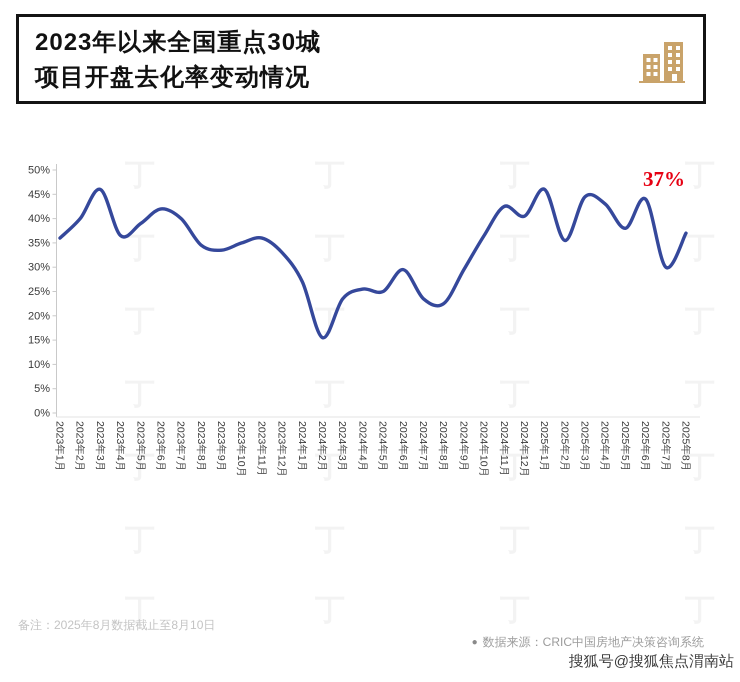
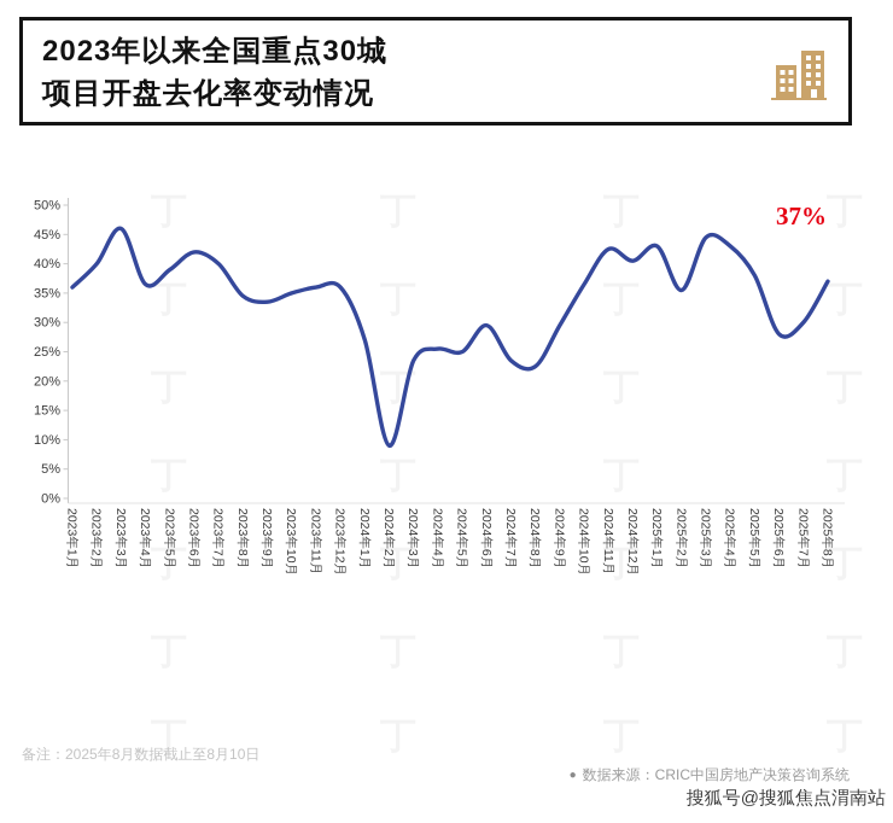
2023年12月: 33% -> 36%
2024年2月: 16% -> 9%
2025年1月: 46% -> 43%
2025年6月: 44% -> 28%
